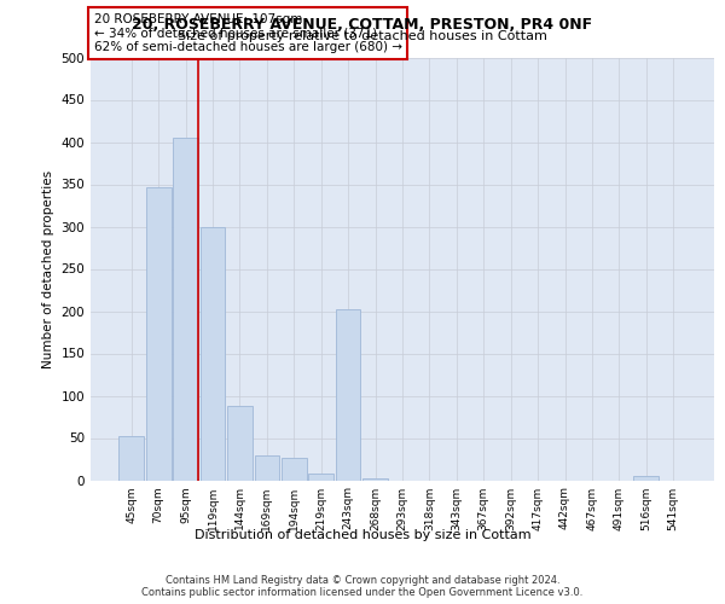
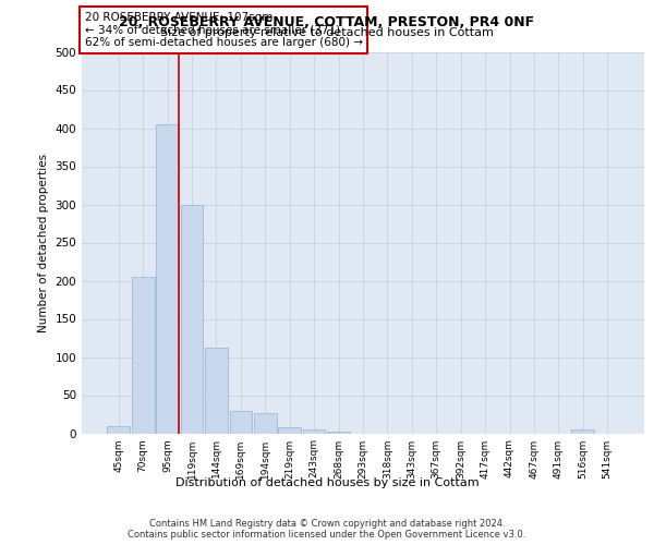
45sqm: 52 -> 10
70sqm: 346 -> 205
144sqm: 88 -> 112
243sqm: 202 -> 5
